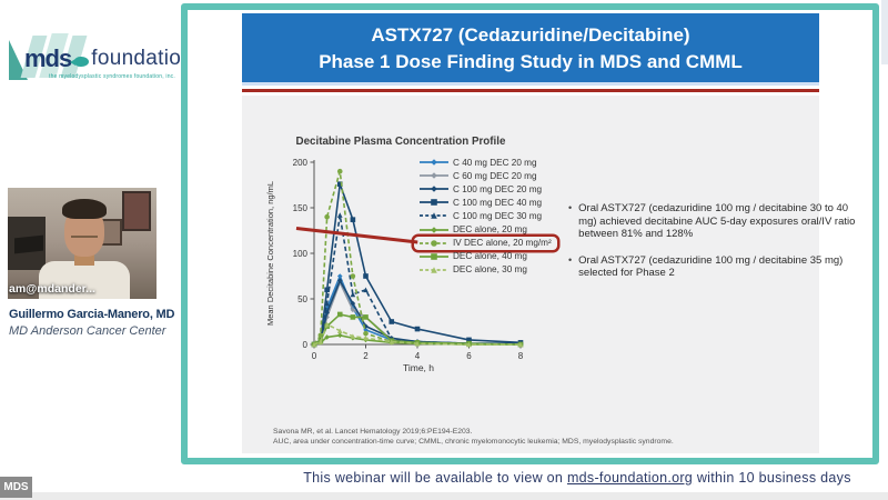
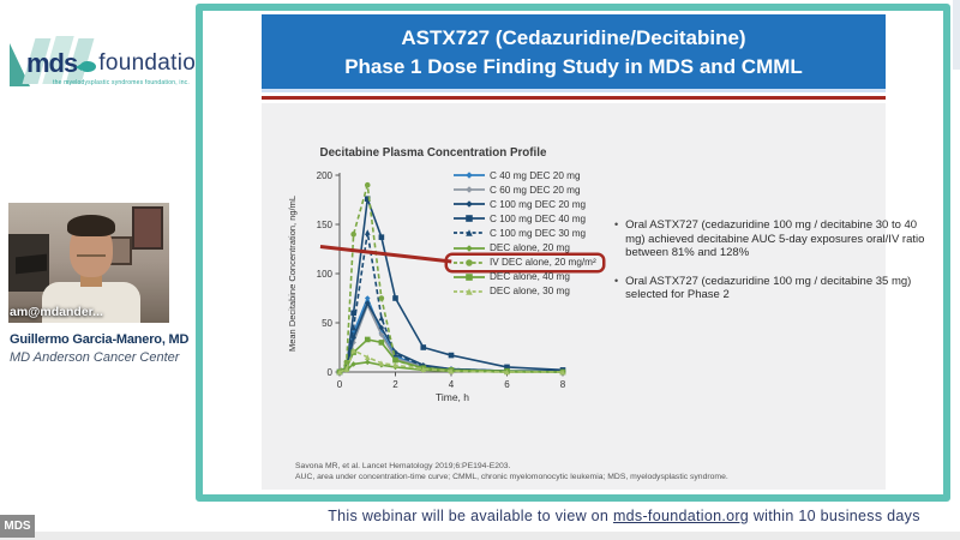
C 60 mg DEC 20 mg/2: 30 -> 10
C 100 mg DEC 30 mg/2: 60 -> 20
DEC alone, 40 mg/2: 30 -> 10
